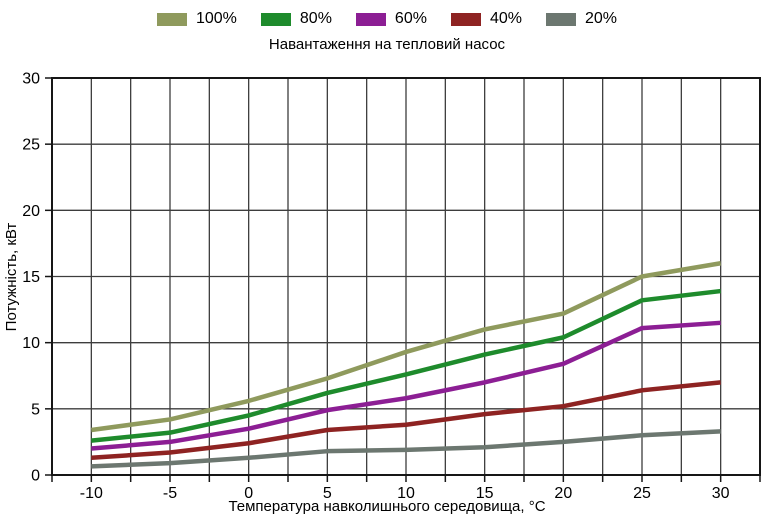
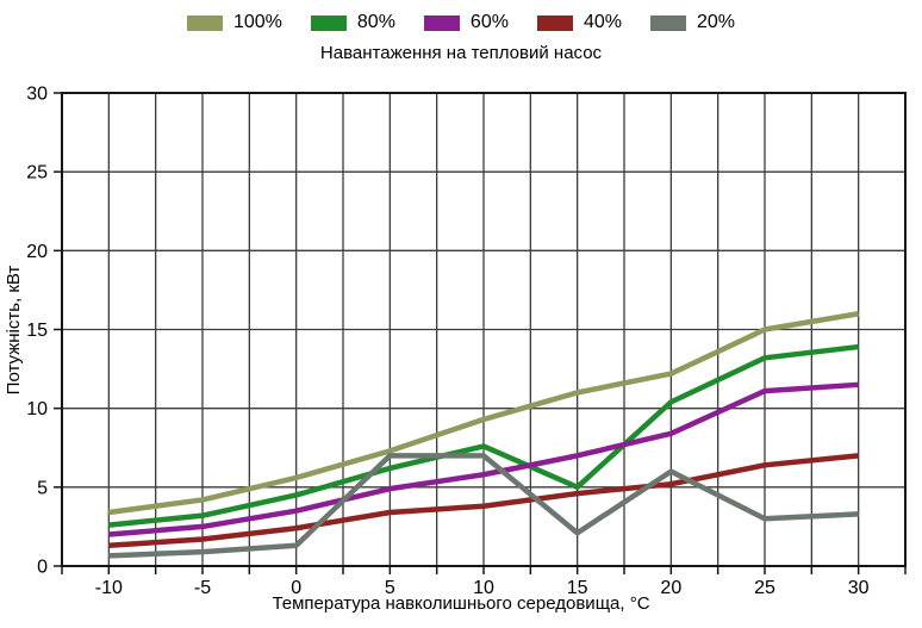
20%/5: 2% -> 7%
20%/10: 2% -> 7%
80%/15: 9% -> 5%
20%/20: 2% -> 6%
